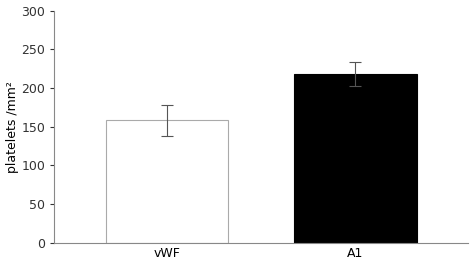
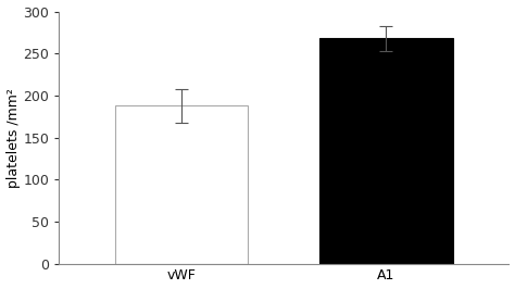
vWF: 158 -> 188
A1: 218 -> 268
